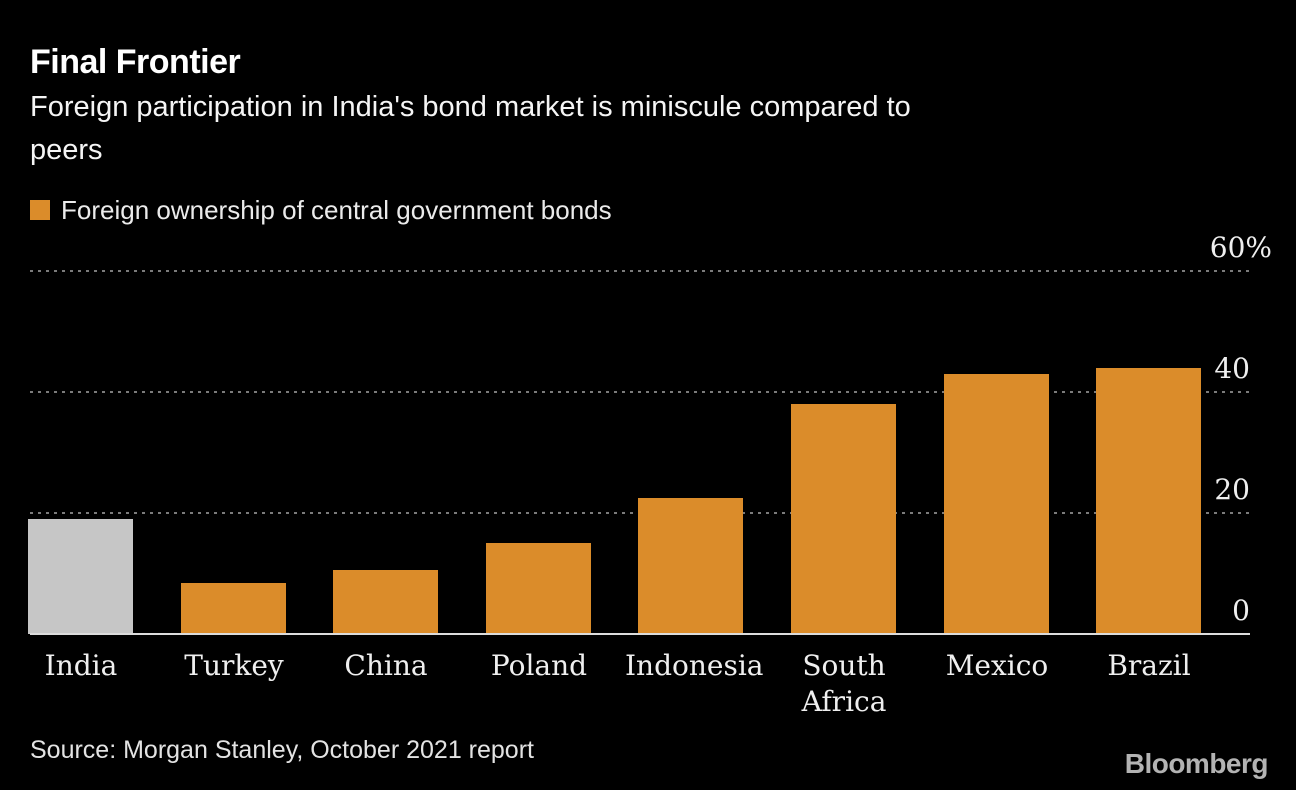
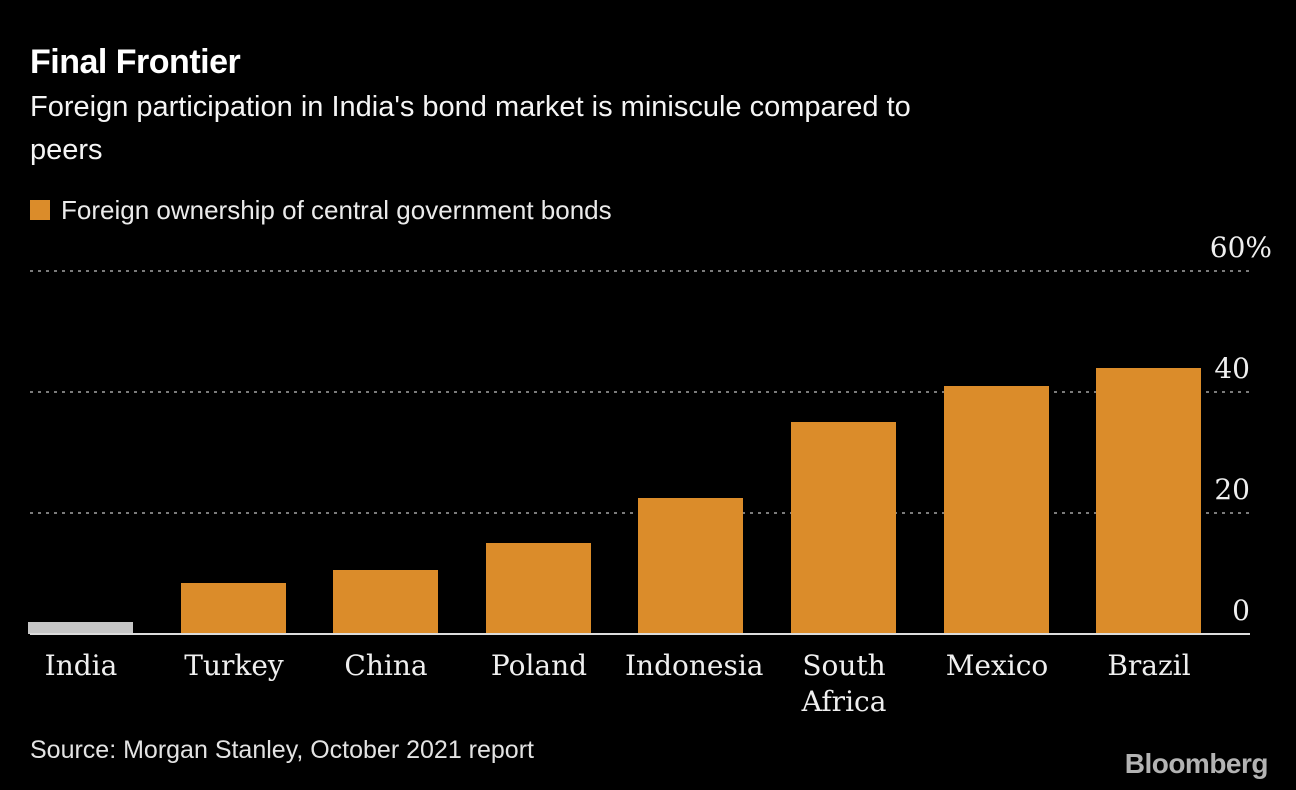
India: 19 -> 2
South Africa: 38 -> 35
Mexico: 43 -> 41
